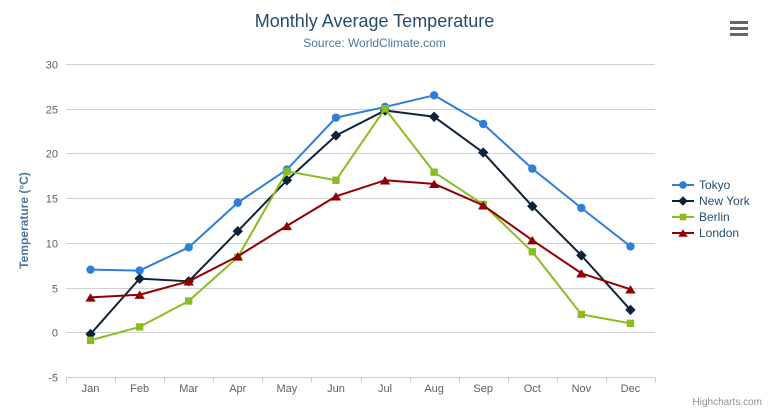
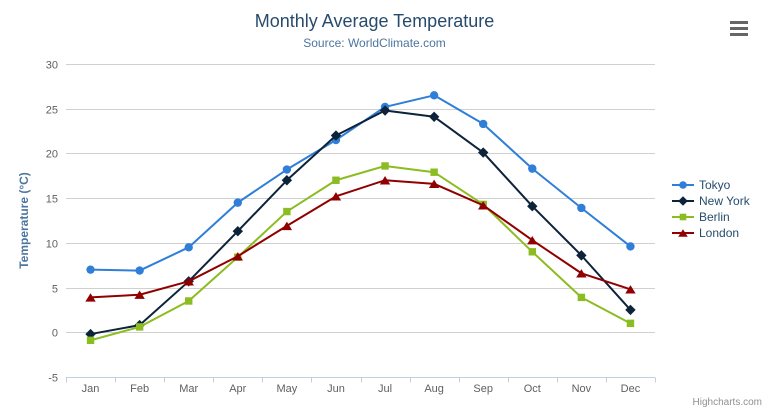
New York/Feb: 6 -> 1
Berlin/May: 18 -> 14
Tokyo/Jun: 24 -> 22
Berlin/Jul: 25 -> 19
Berlin/Nov: 2 -> 4
